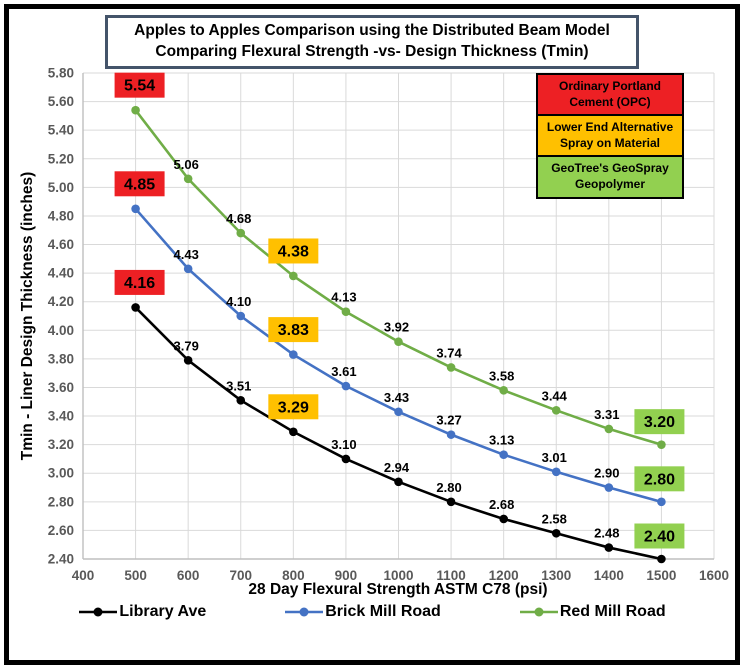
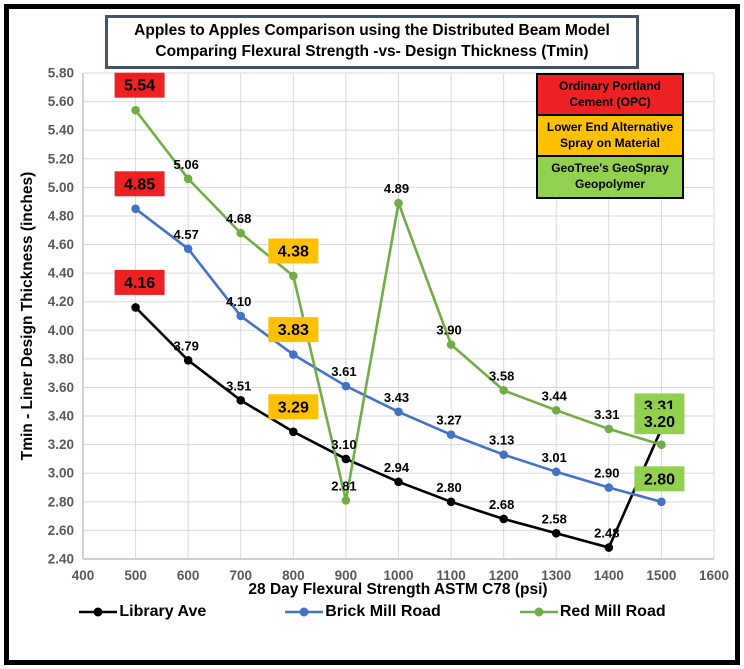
Brick Mill Road/600: 4.43 -> 4.57
Red Mill Road/900: 4.13 -> 2.81
Red Mill Road/1000: 3.92 -> 4.89
Red Mill Road/1100: 3.74 -> 3.90
Library Ave/1500: 2.40 -> 3.31
